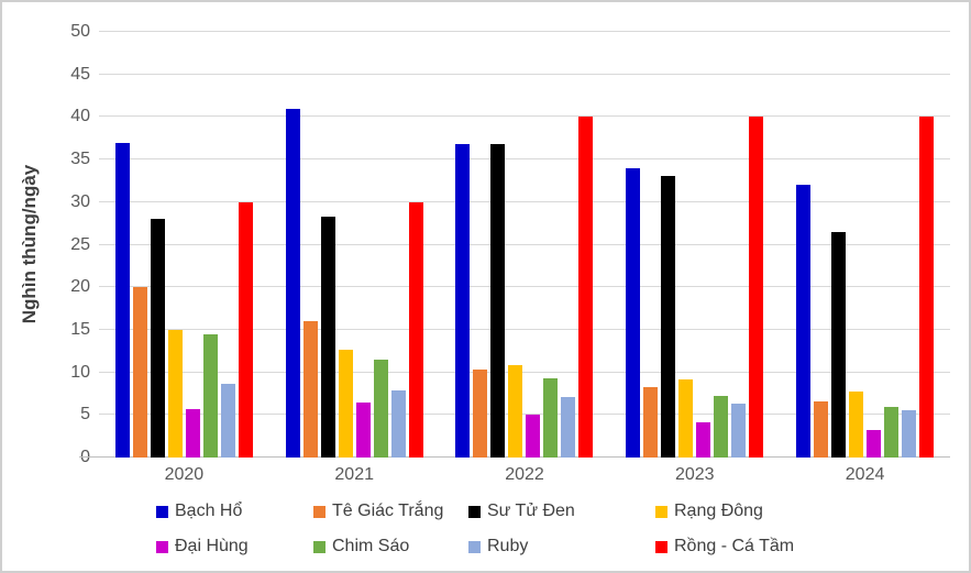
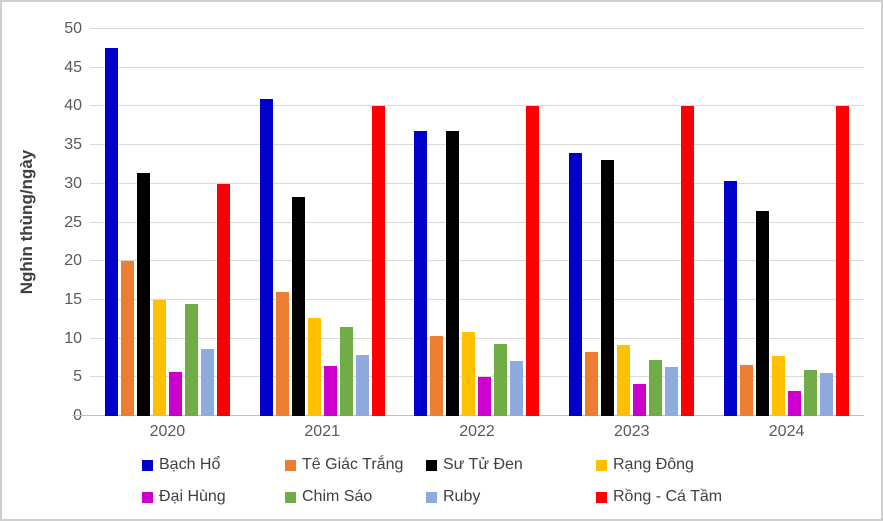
Bạch Hổ/2020: 37 -> 48
Sư Tử Đen/2020: 28 -> 31
Rồng - Cá Tầm/2021: 30 -> 40
Bạch Hổ/2024: 32 -> 30
